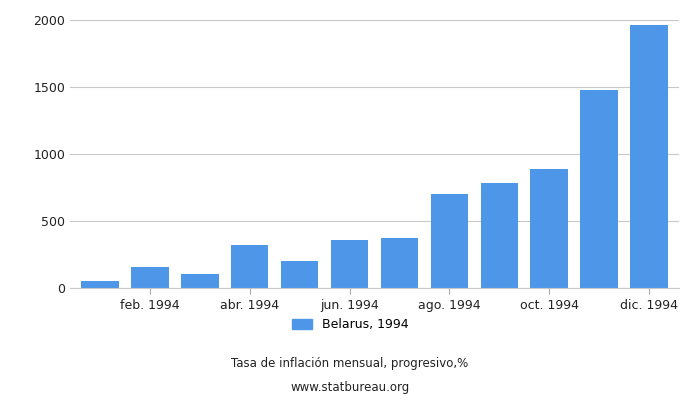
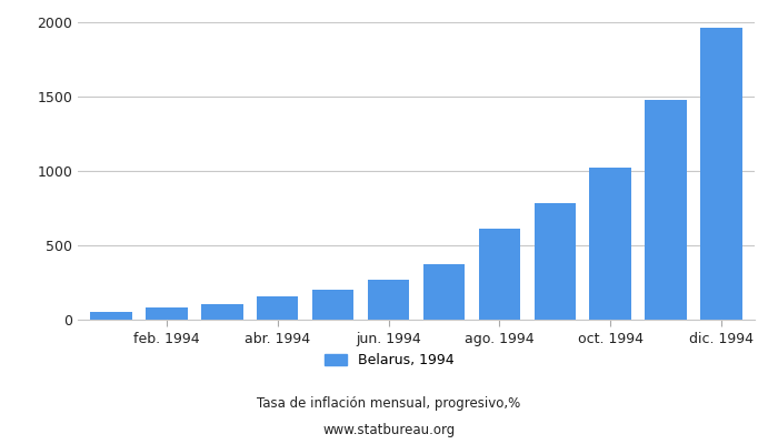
feb. 1994: 160 -> 80
abr. 1994: 320 -> 160
jun. 1994: 360 -> 260
ago. 1994: 700 -> 620
oct. 1994: 890 -> 1020
